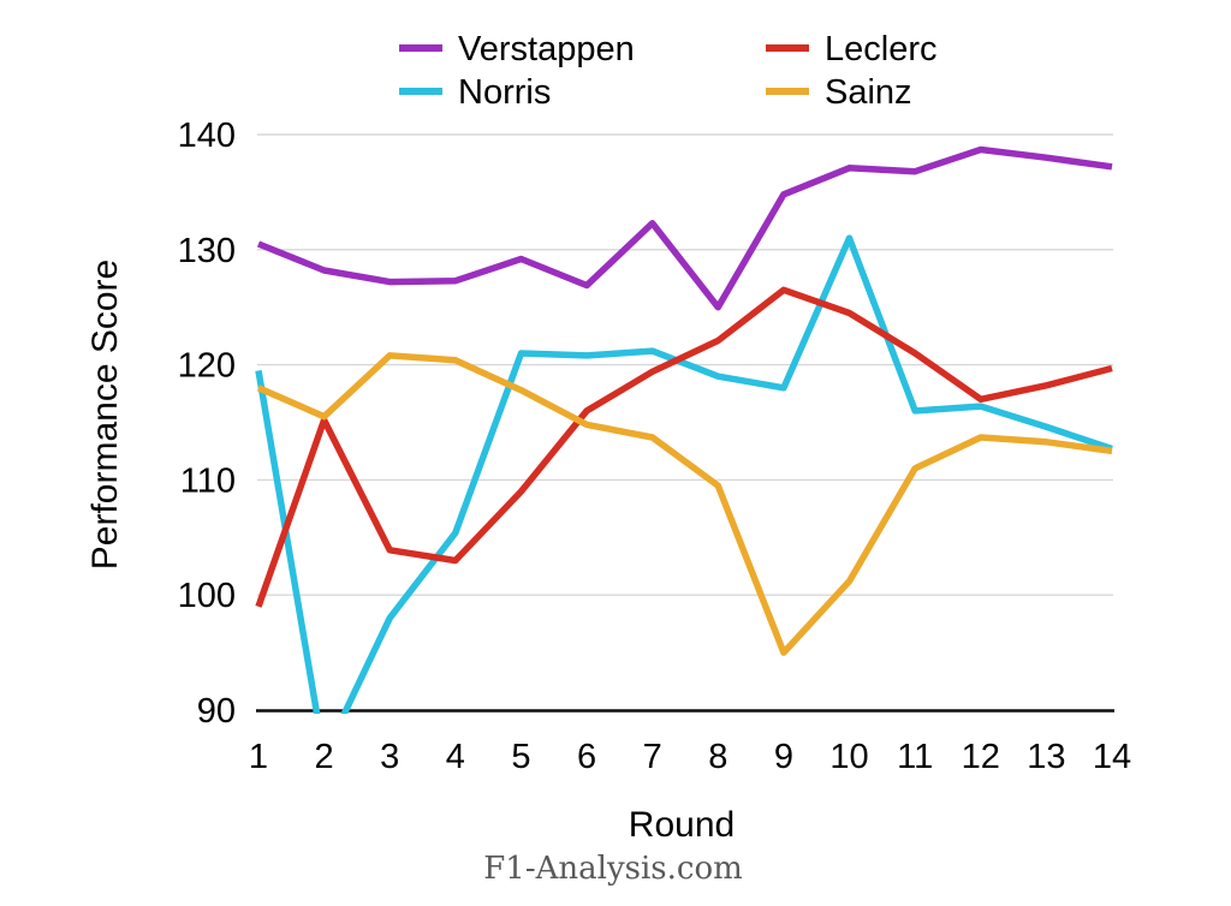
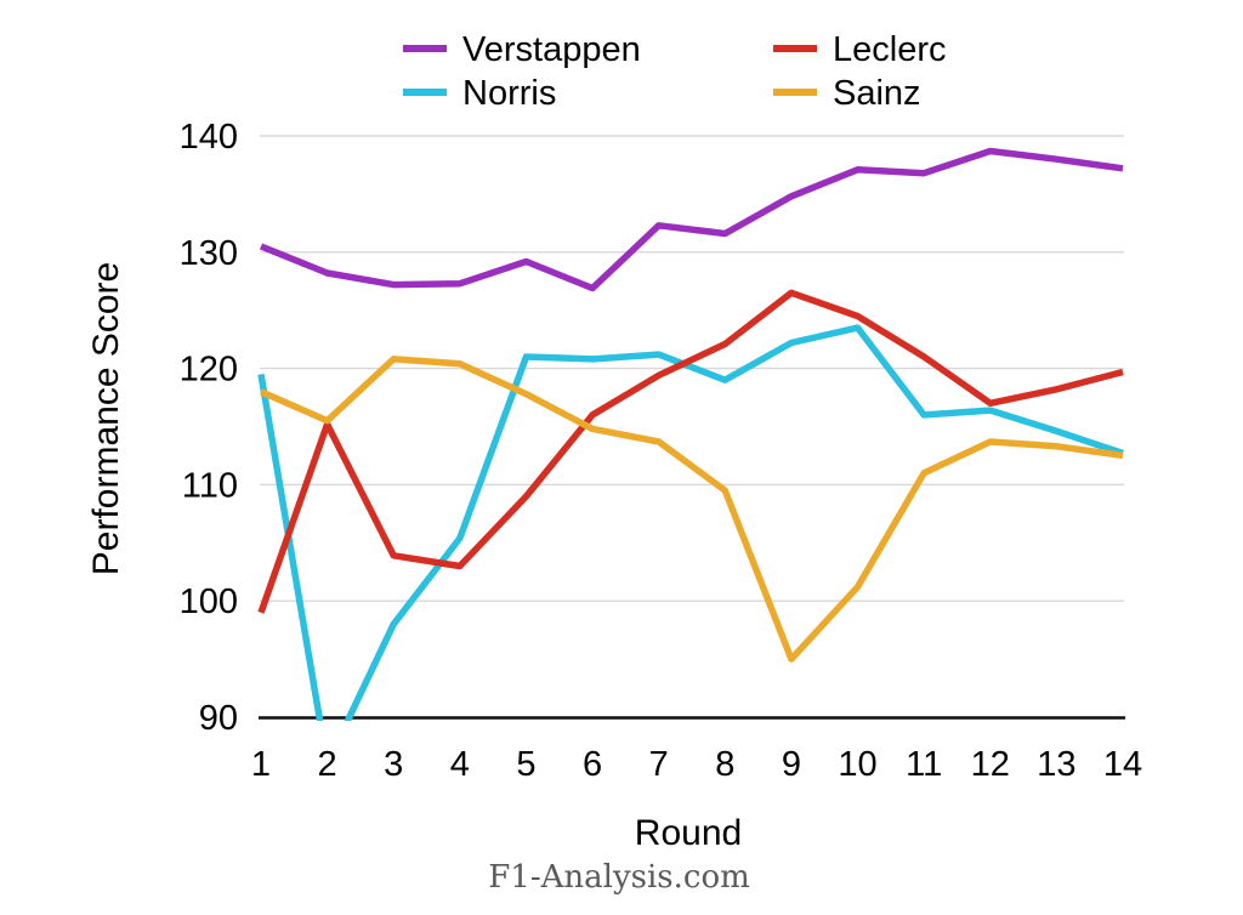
Verstappen/8: 125 -> 132
Norris/9: 118 -> 122
Norris/10: 131 -> 124
